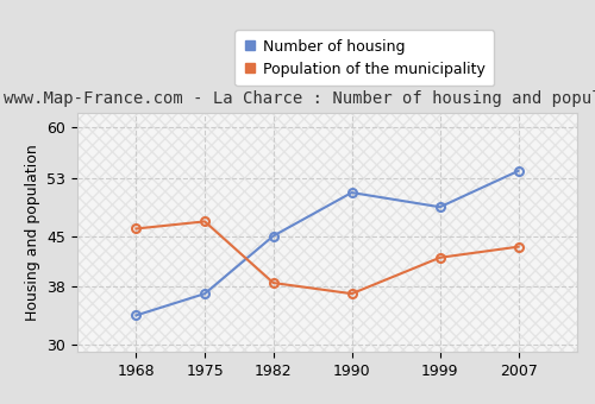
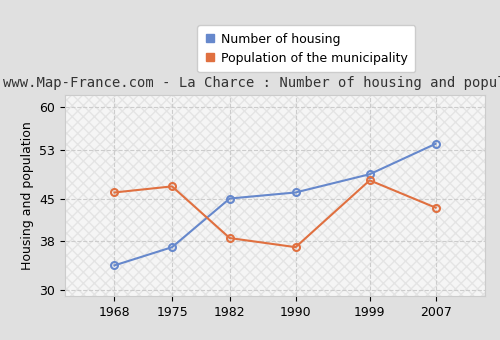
Number of housing/1990: 51 -> 46
Population of the municipality/1999: 42.0 -> 48.0
